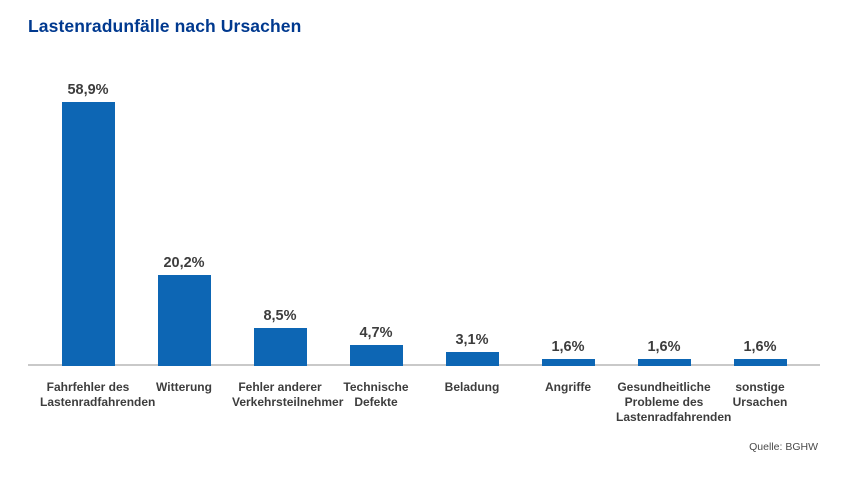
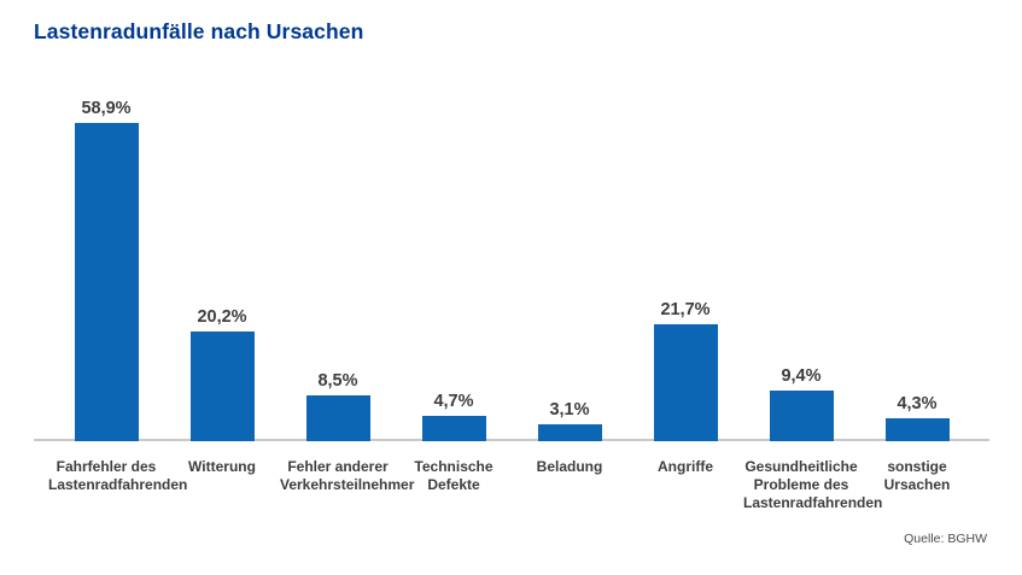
Angriffe: 1,6% -> 21,7%
Gesundheitliche Probleme des Lastenradfahrenden: 1,6% -> 9,4%
sonstige Ursachen: 1,6% -> 4,3%
